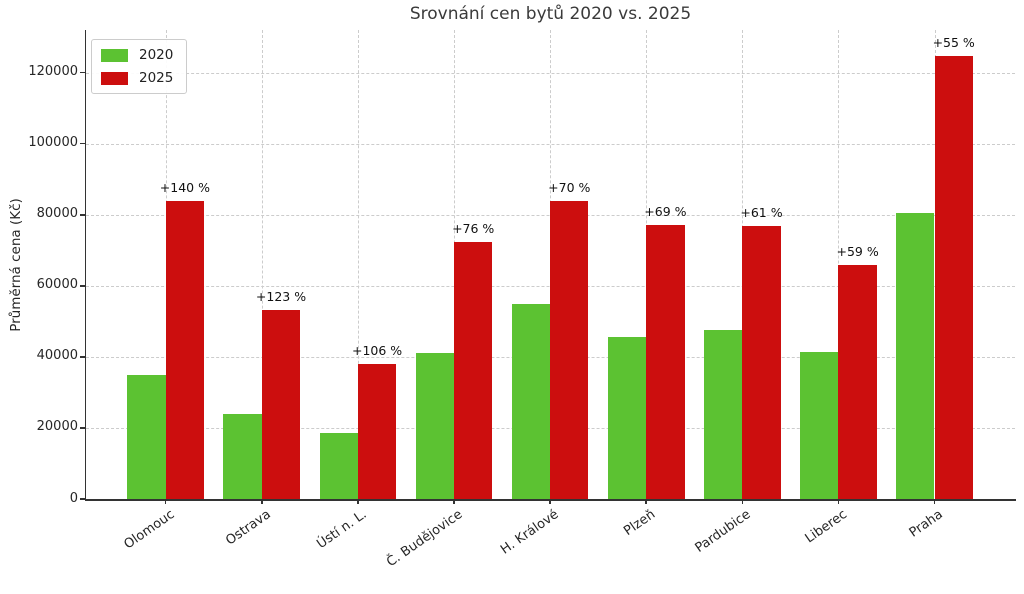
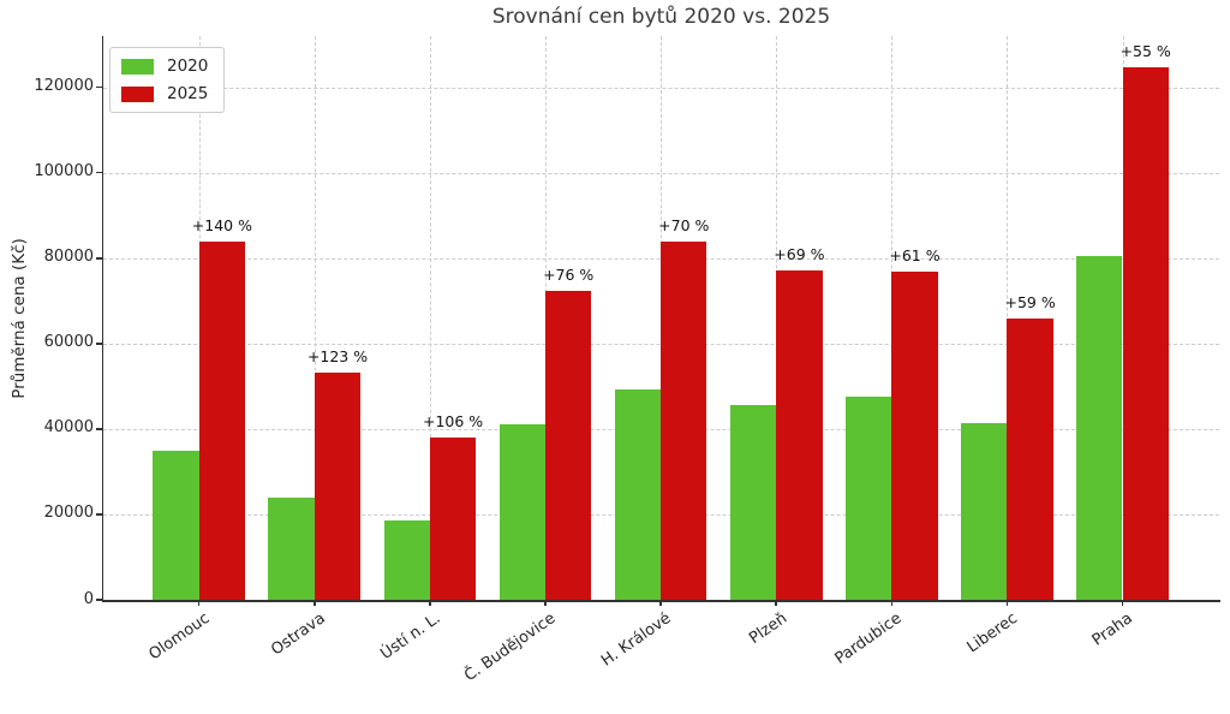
2020/H. Králové: 55000 -> 49000
